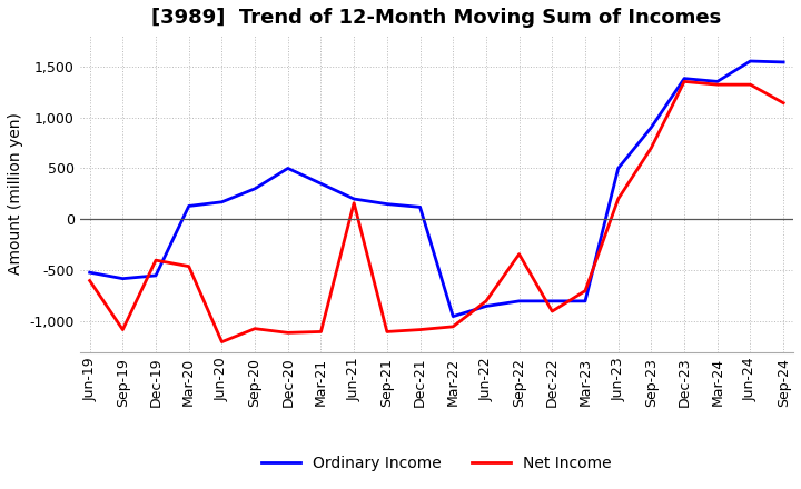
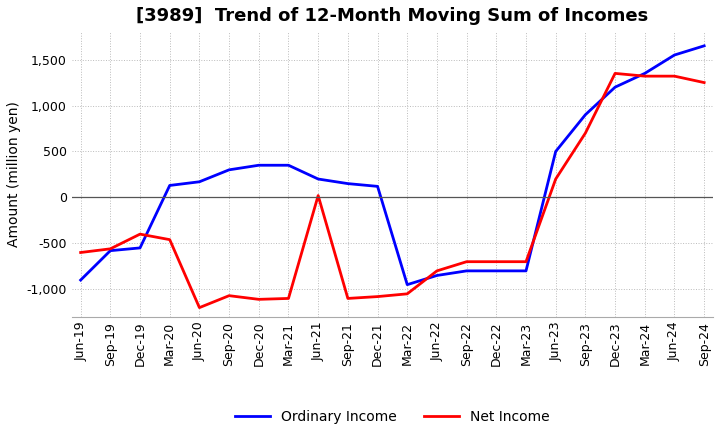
Ordinary Income/Jun-19: -520 -> -900
Net Income/Sep-19: -1,080 -> -560
Ordinary Income/Dec-20: 500 -> 350
Net Income/Jun-21: 160 -> 20
Net Income/Sep-22: -340 -> -700
Net Income/Dec-22: -900 -> -700
Ordinary Income/Dec-23: 1,380 -> 1,200
Ordinary Income/Sep-24: 1,540 -> 1,650
Net Income/Sep-24: 1,140 -> 1,250
